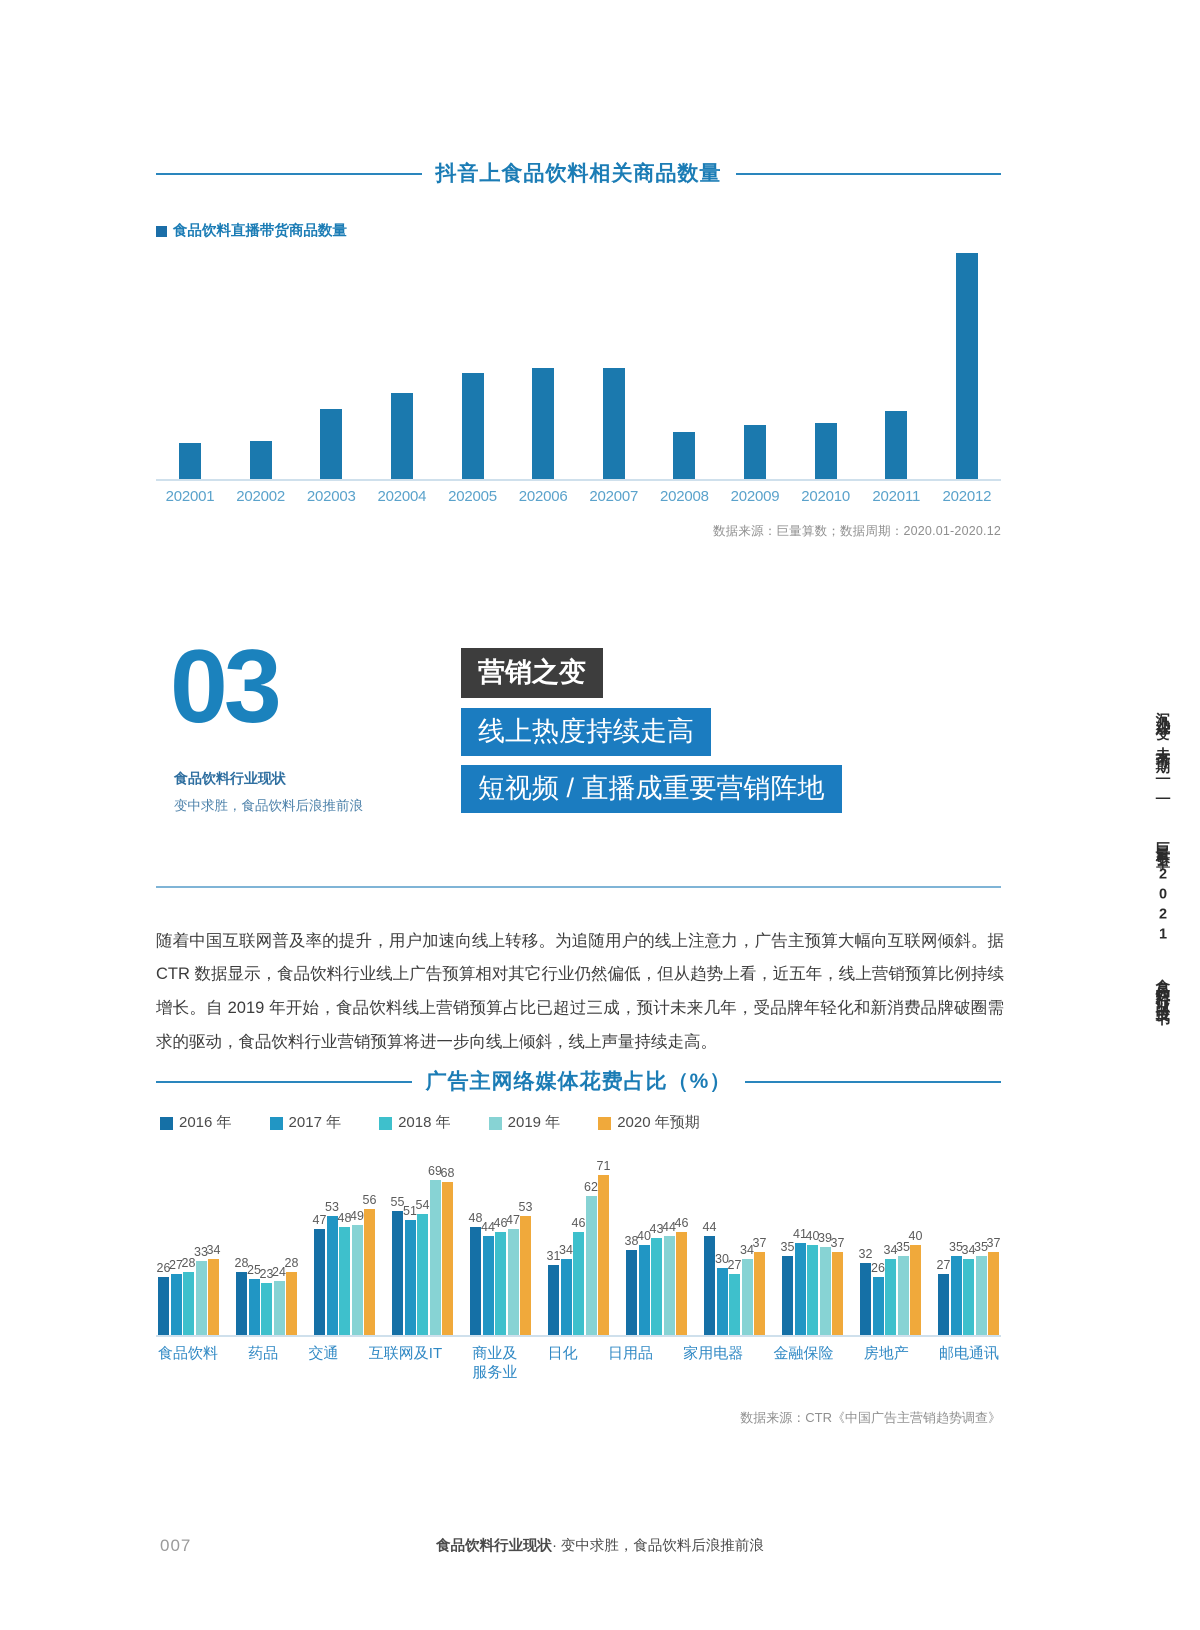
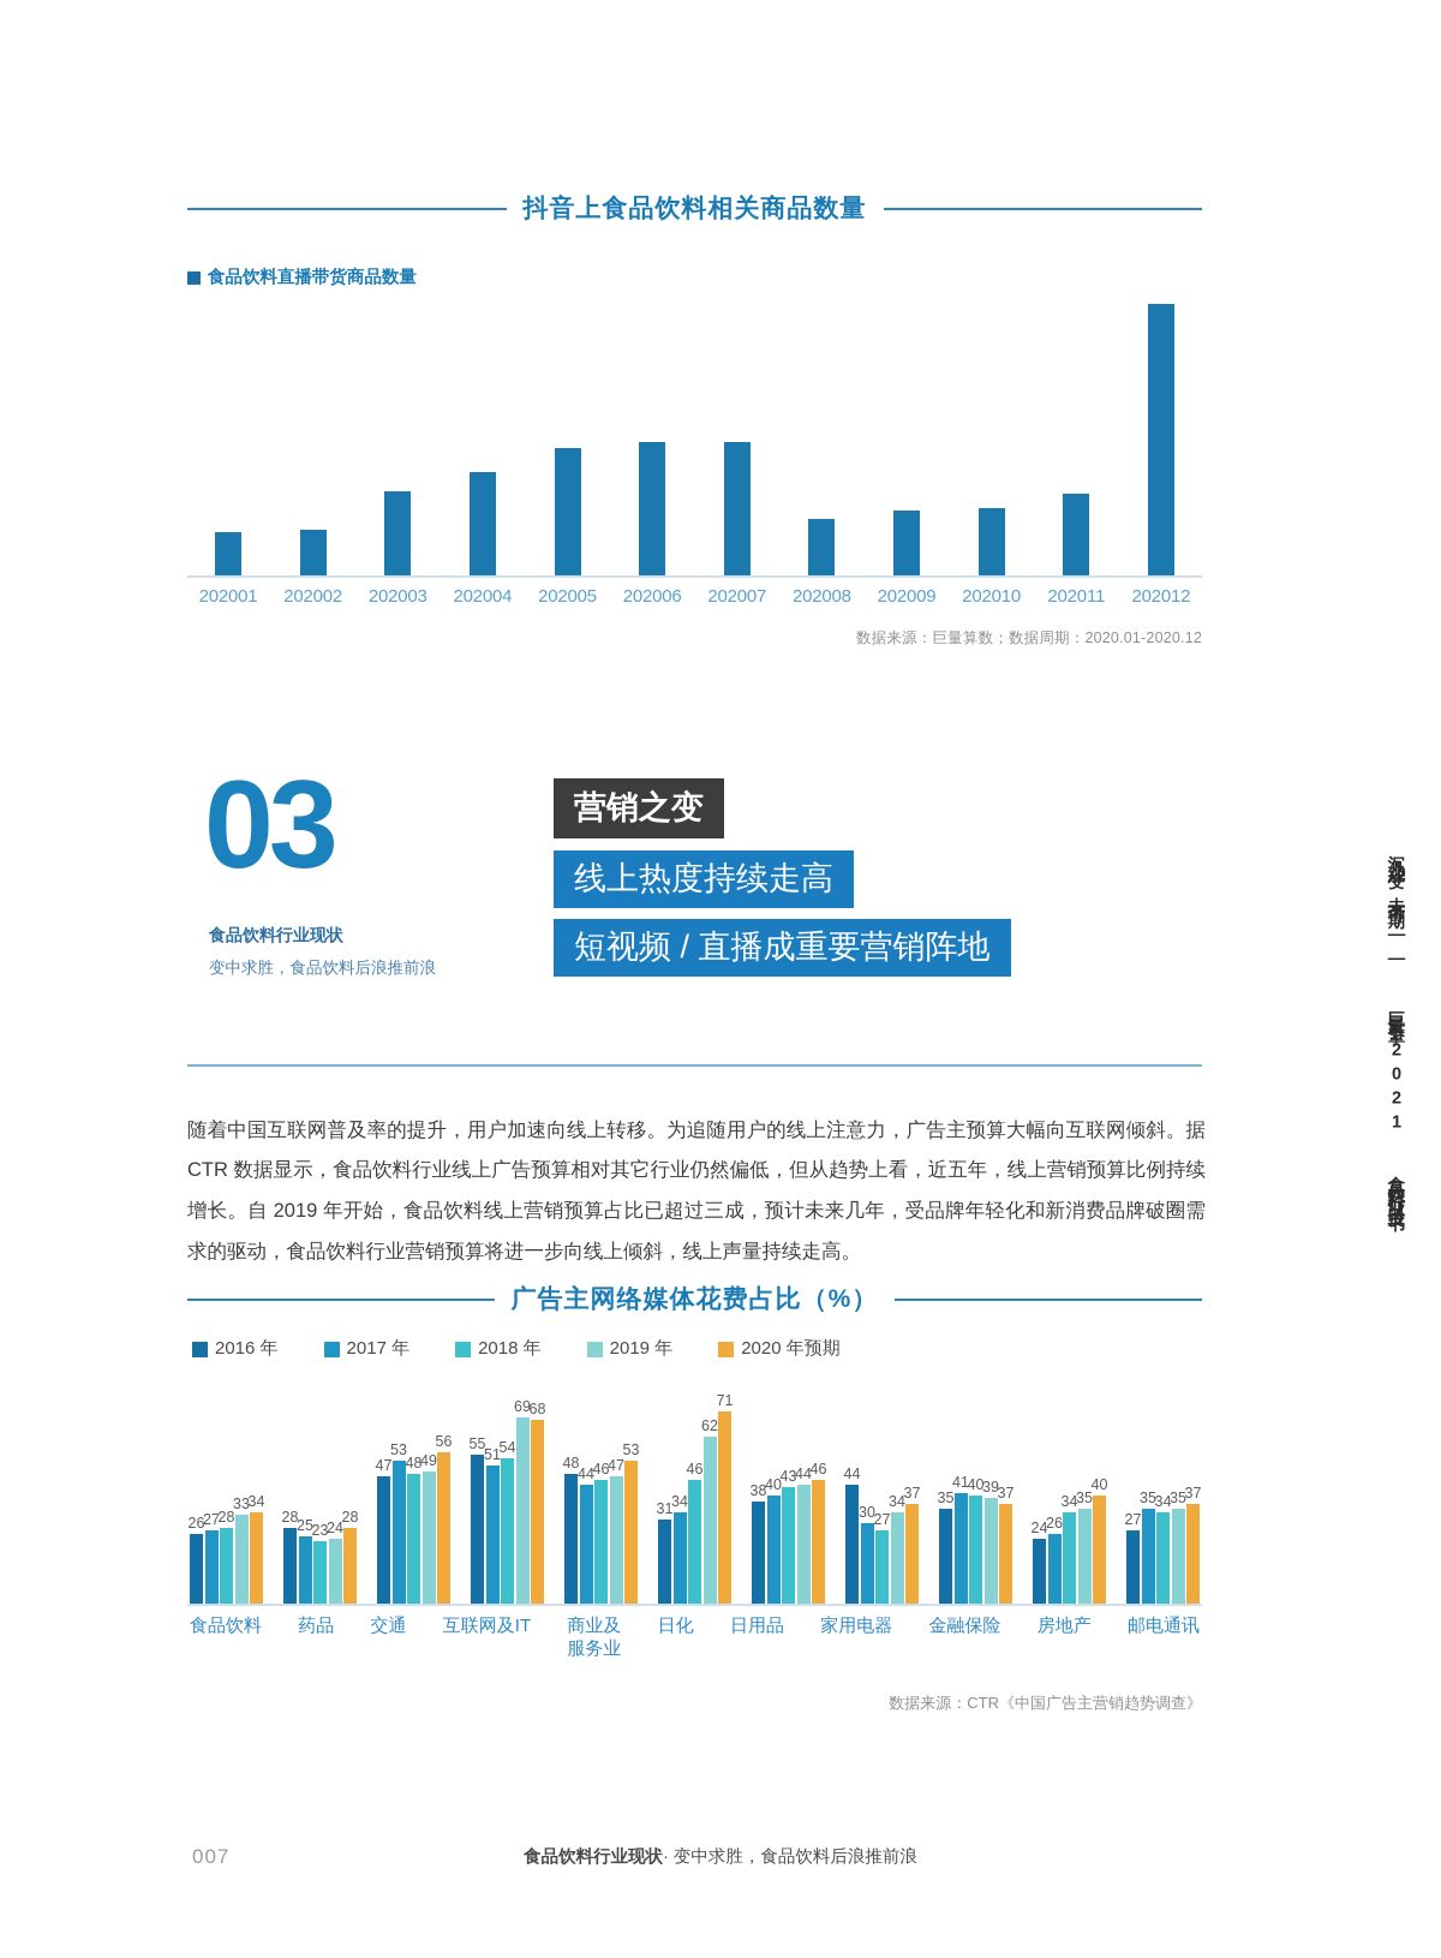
广告主网络媒体花费占比（%）/2016 年/房地产: 32 -> 24
